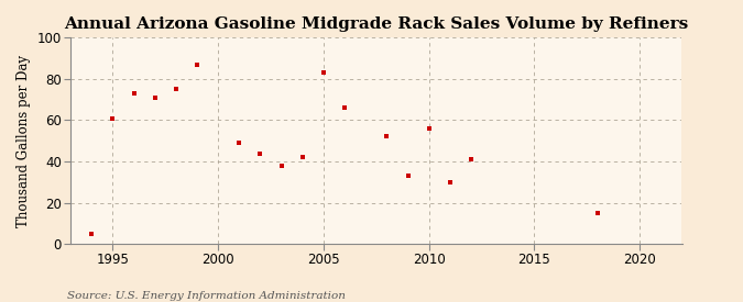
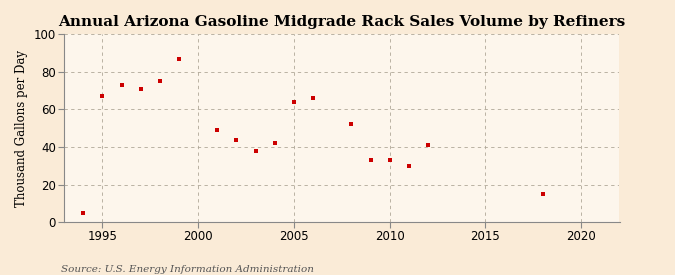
1995: 61 -> 67
2005: 83 -> 64
2010: 56 -> 33
